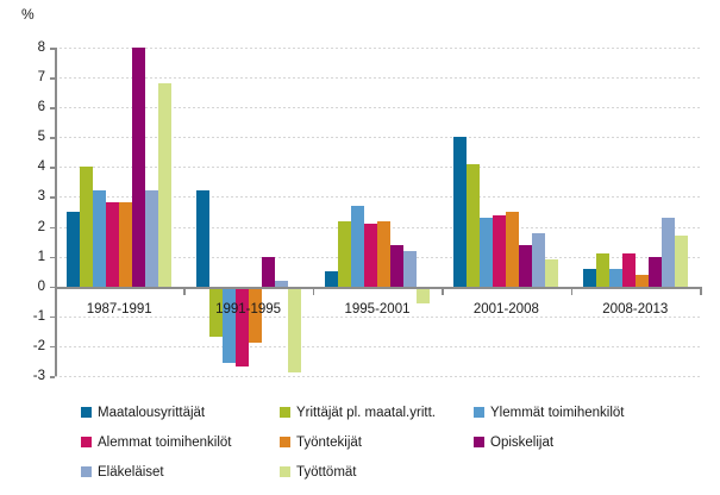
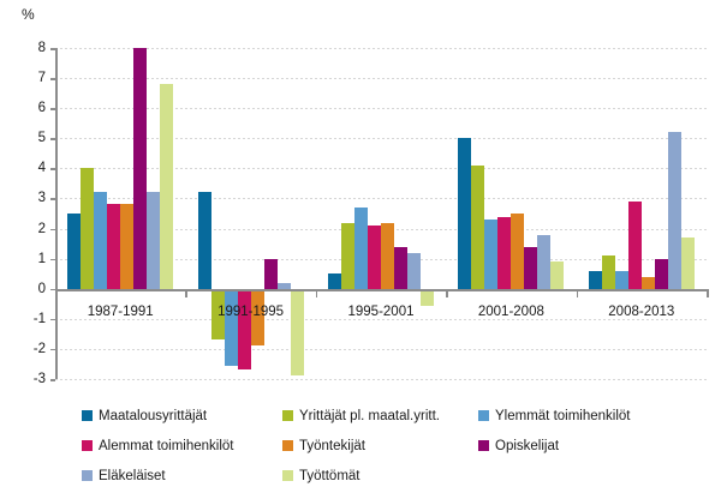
Alemmat toimihenkilöt/2008-2013: 1.1 -> 2.9
Eläkeläiset/2008-2013: 2.3 -> 5.2
